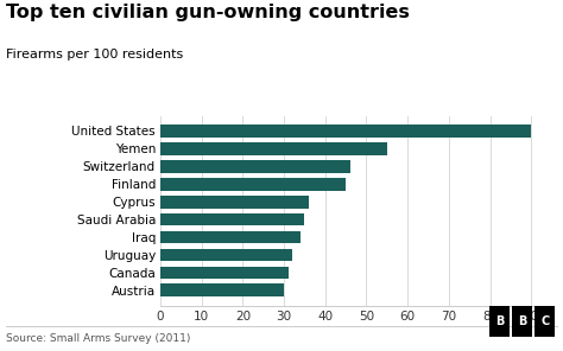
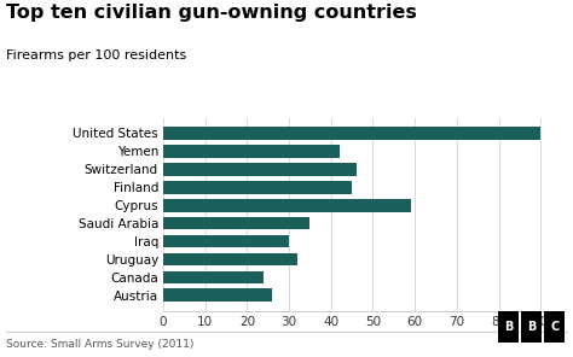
Yemen: 55 -> 42
Cyprus: 36 -> 59
Iraq: 34 -> 30
Canada: 31 -> 24
Austria: 30 -> 26
